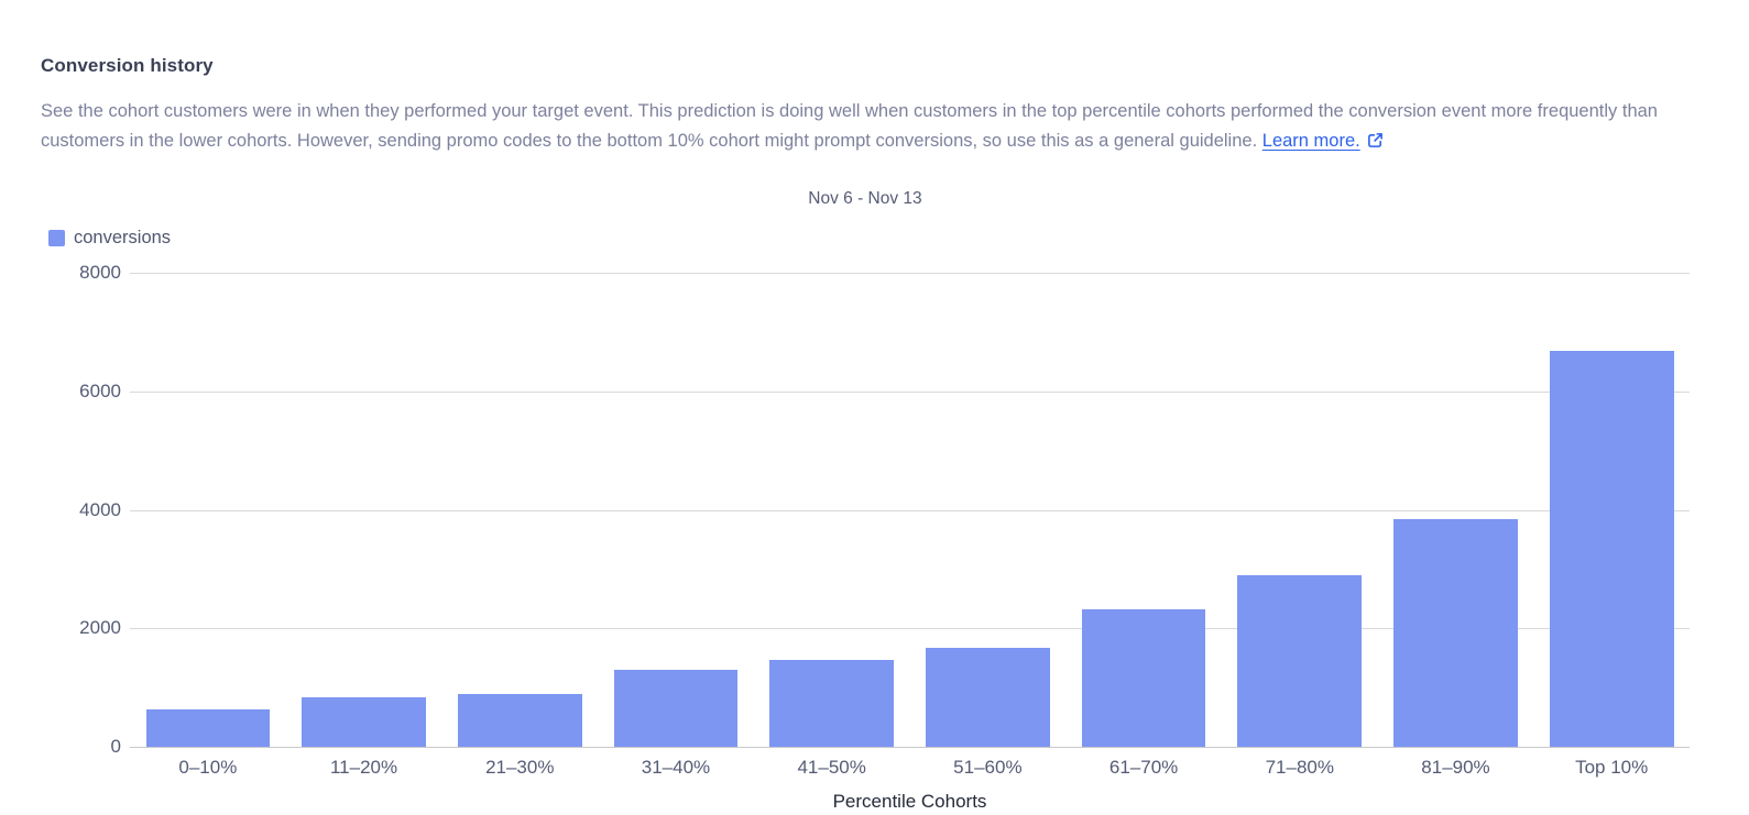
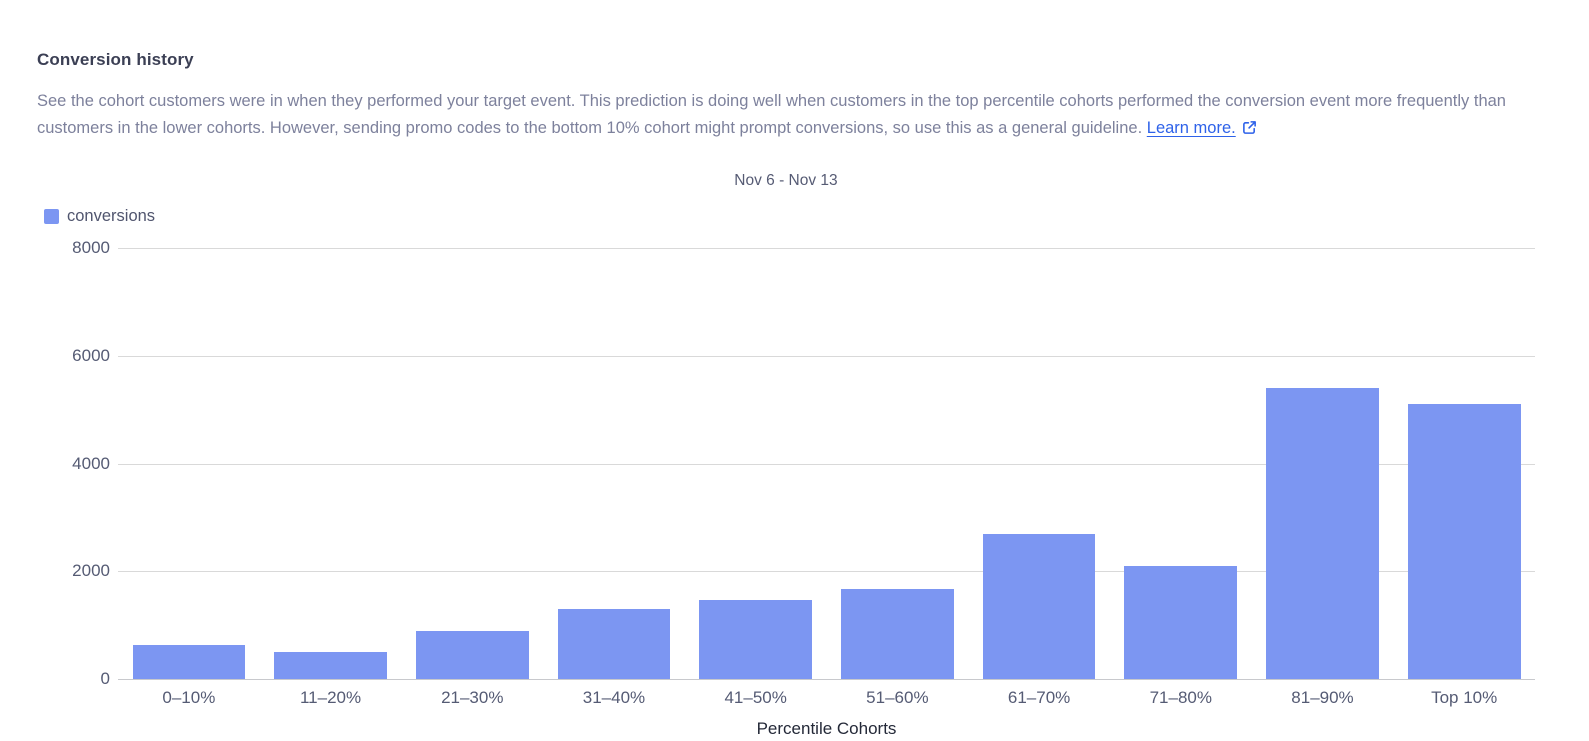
11–20%: 800 -> 500
61–70%: 2300 -> 2700
71–80%: 2900 -> 2100
81–90%: 3800 -> 5400
Top 10%: 6700 -> 5100
